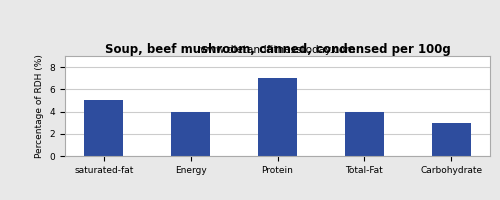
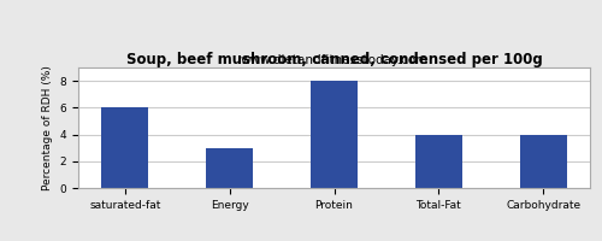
saturated-fat: 5 -> 6
Energy: 4 -> 3
Protein: 7 -> 8
Carbohydrate: 3 -> 4
